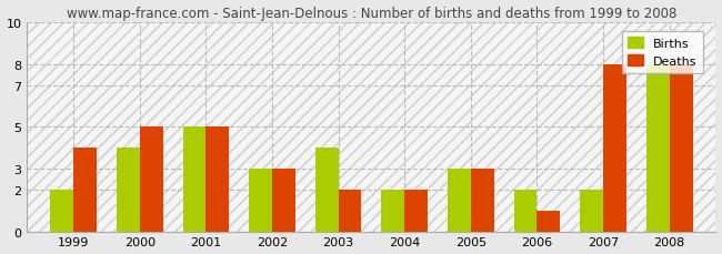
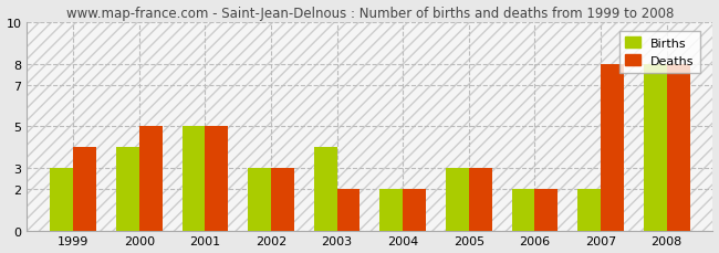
Births/1999: 2 -> 3
Deaths/2006: 1 -> 2
